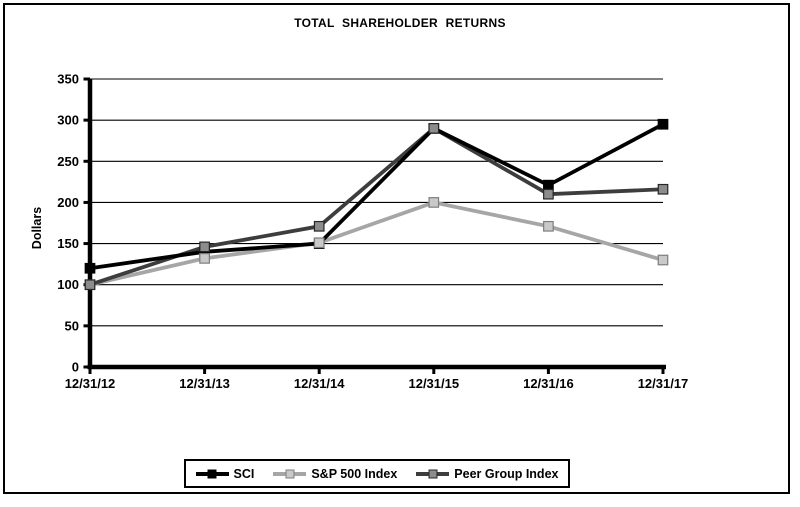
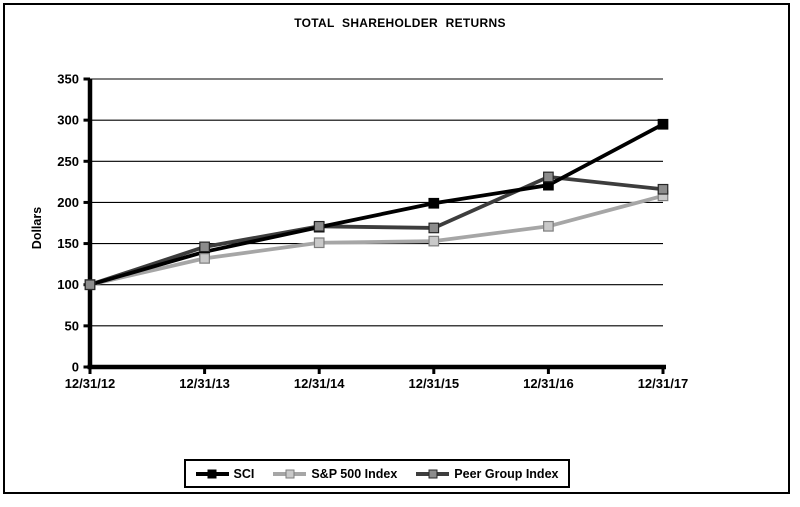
SCI/12/31/12: 120 -> 100
SCI/12/31/14: 150 -> 170
SCI/12/31/15: 290 -> 200
S&P 500 Index/12/31/15: 200 -> 150
Peer Group Index/12/31/15: 290 -> 170
Peer Group Index/12/31/16: 210 -> 230
S&P 500 Index/12/31/17: 130 -> 210
